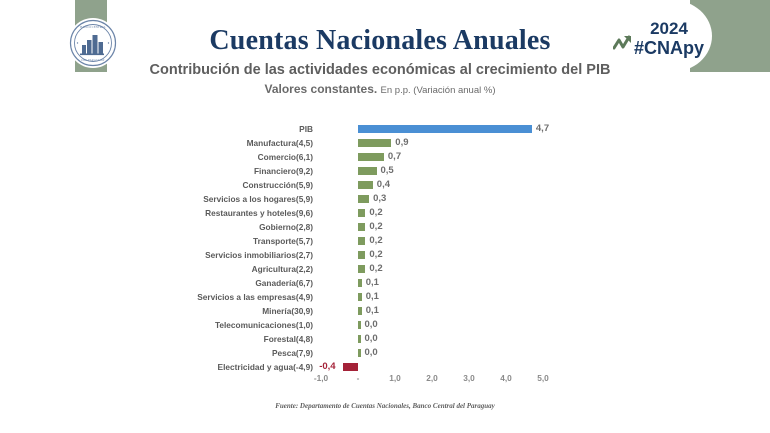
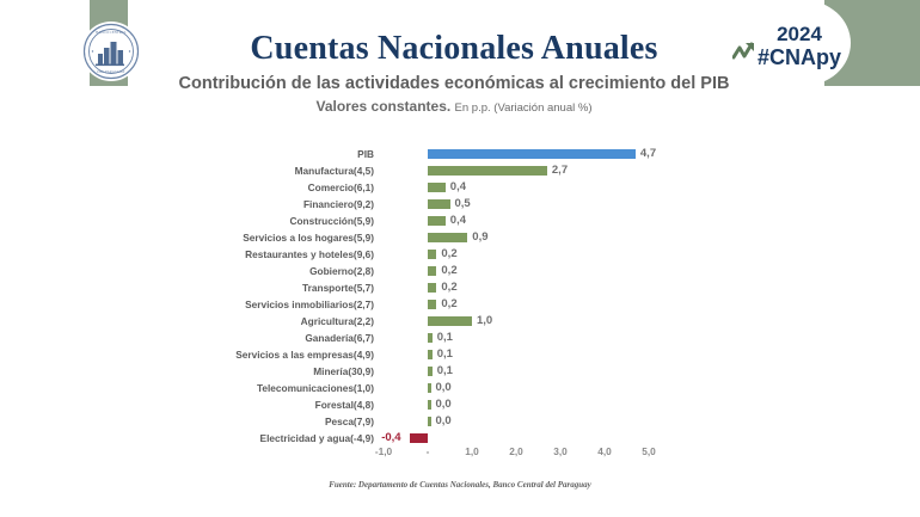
Manufactura(4,5): 0,9 -> 2,7
Comercio(6,1): 0,7 -> 0,4
Servicios a los hogares(5,9): 0,3 -> 0,9
Agricultura(2,2): 0,2 -> 1,0
